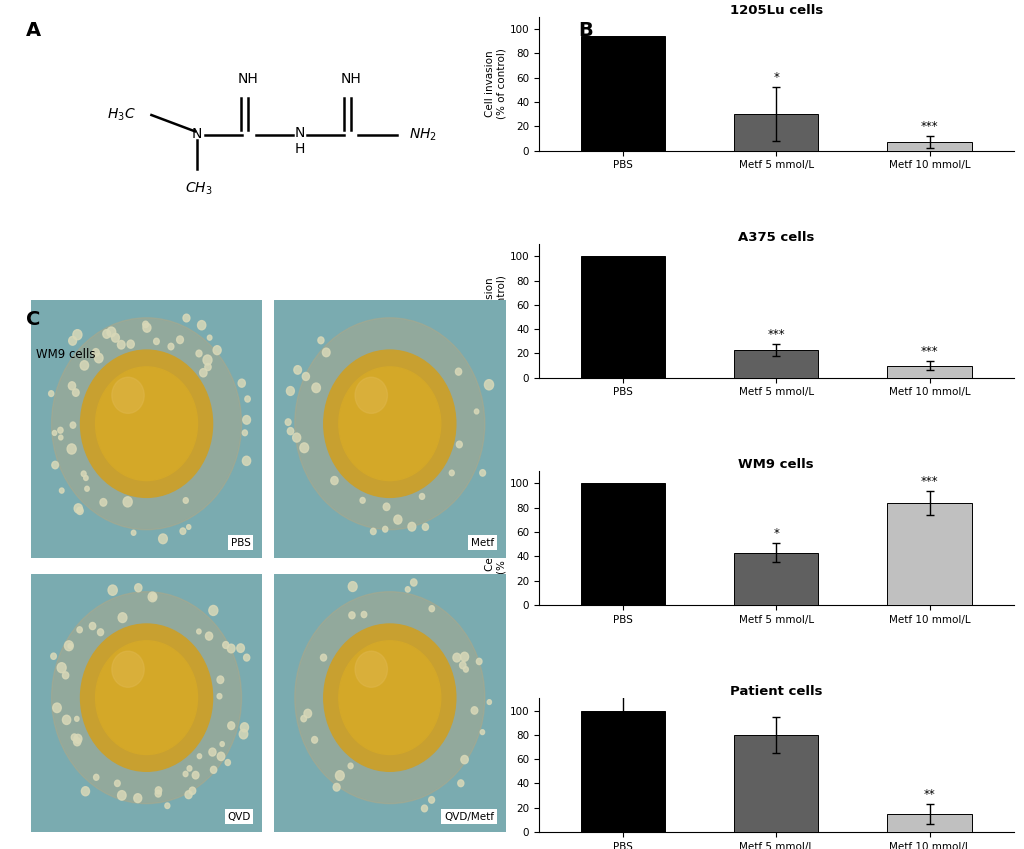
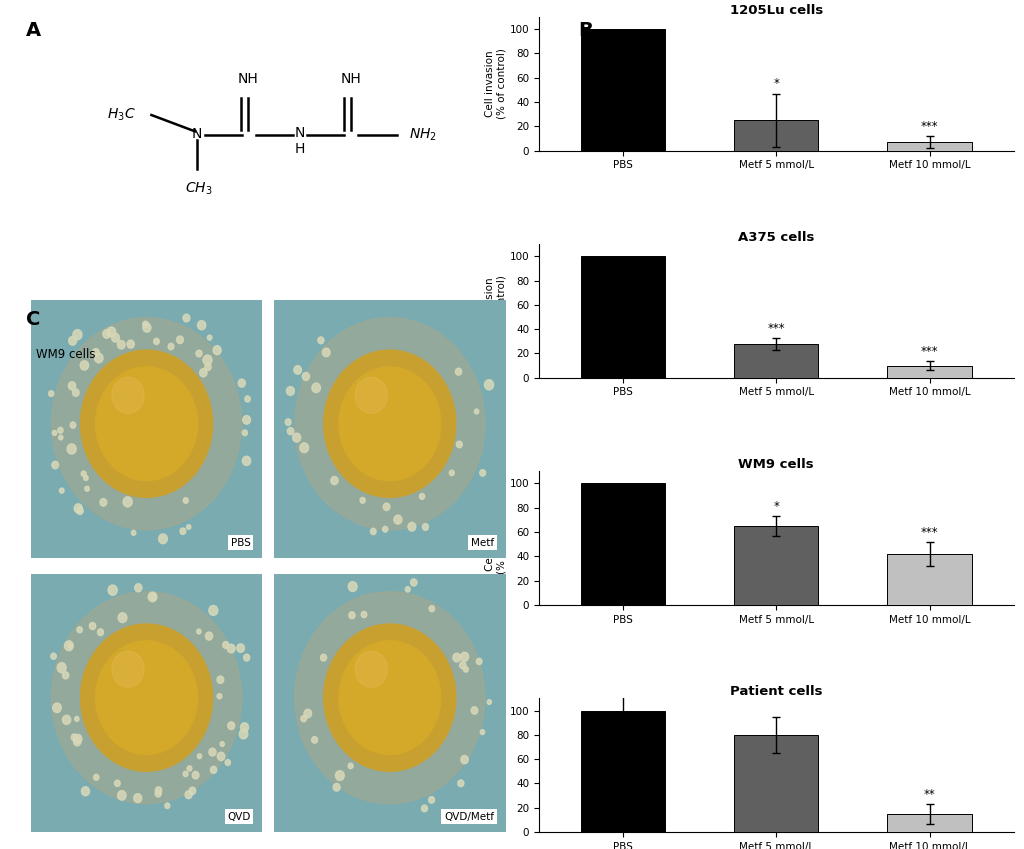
1205Lu cells/PBS: 94 -> 100
1205Lu cells/Metf 5 mmol/L: 30 -> 25
A375 cells/Metf 5 mmol/L: 23 -> 28
WM9 cells/Metf 5 mmol/L: 43 -> 65
WM9 cells/Metf 10 mmol/L: 84 -> 42
